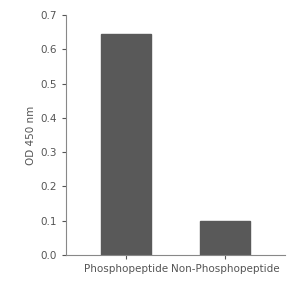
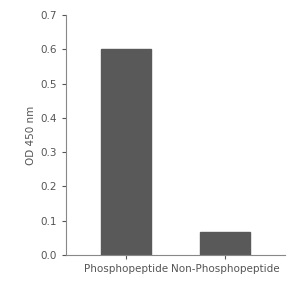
Phosphopeptide: 0.645 -> 0.602
Non-Phosphopeptide: 0.100 -> 0.068
